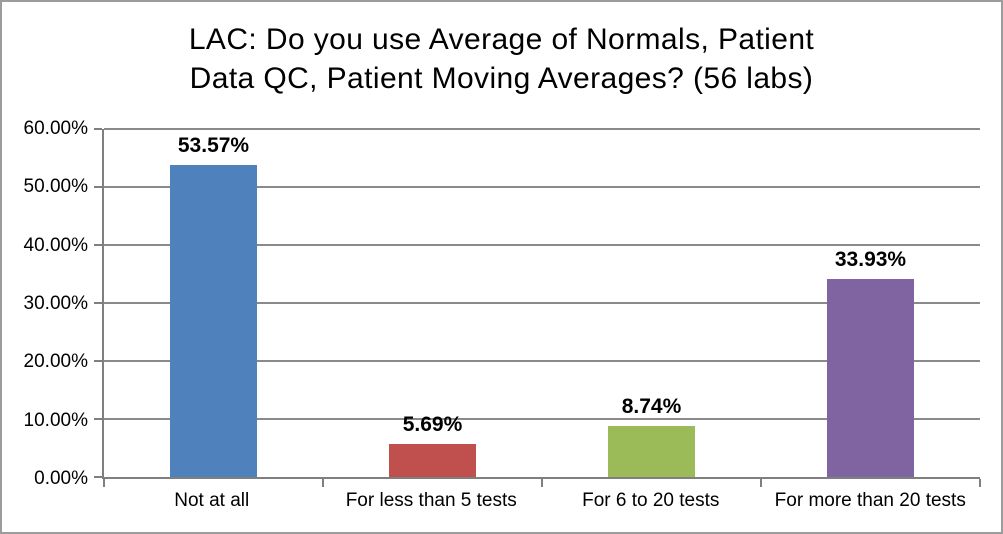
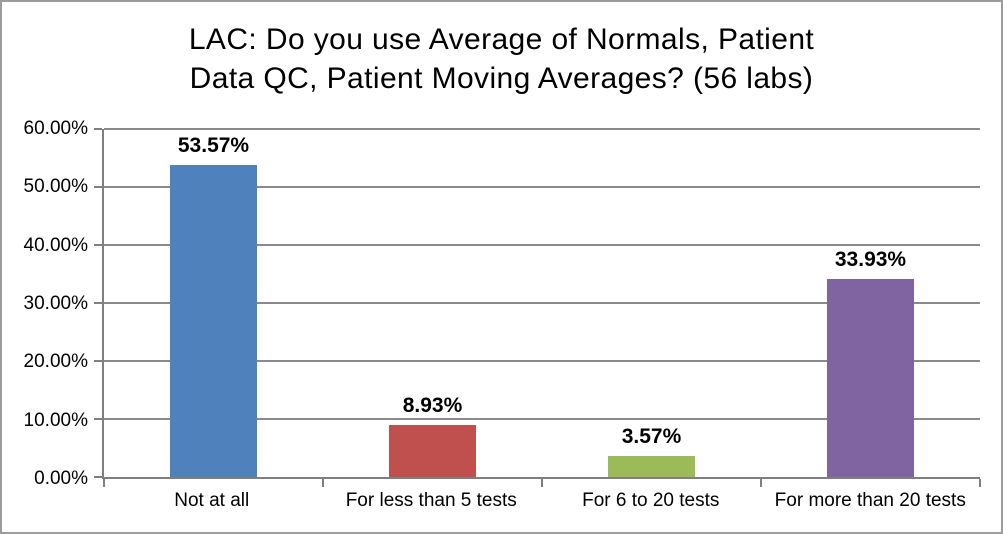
For less than 5 tests: 5.69% -> 8.93%
For 6 to 20 tests: 8.74% -> 3.57%
